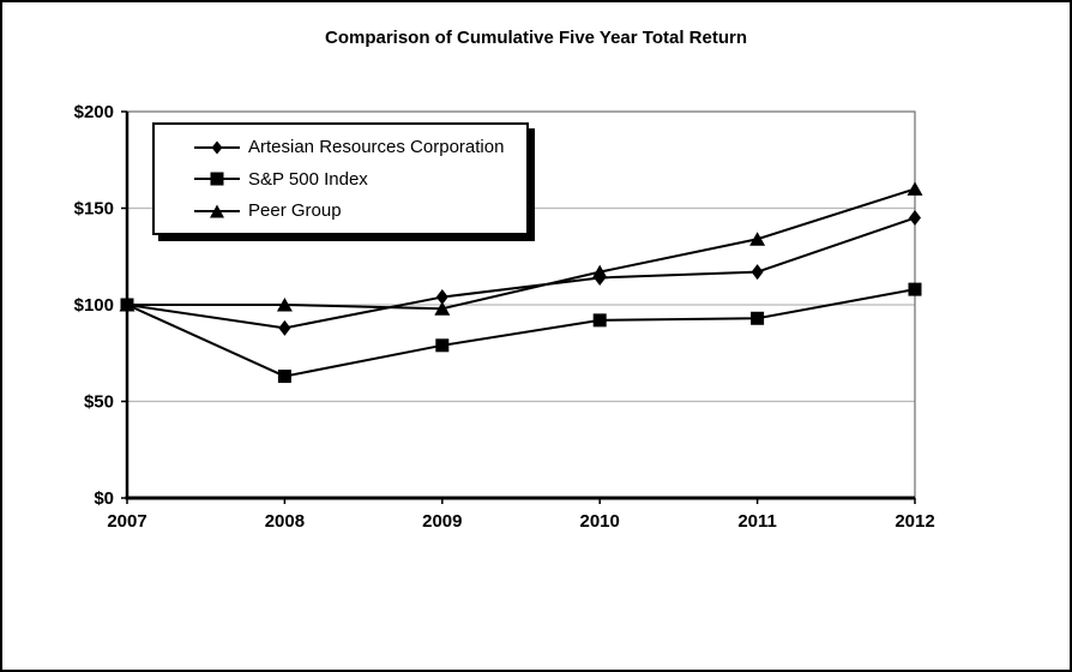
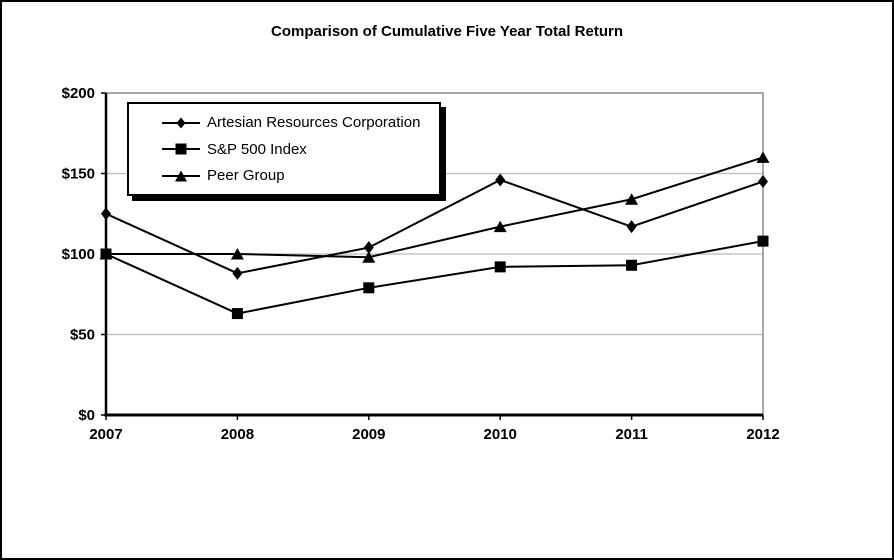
Artesian Resources Corporation/2007: $100 -> $125
Artesian Resources Corporation/2010: $114 -> $146
